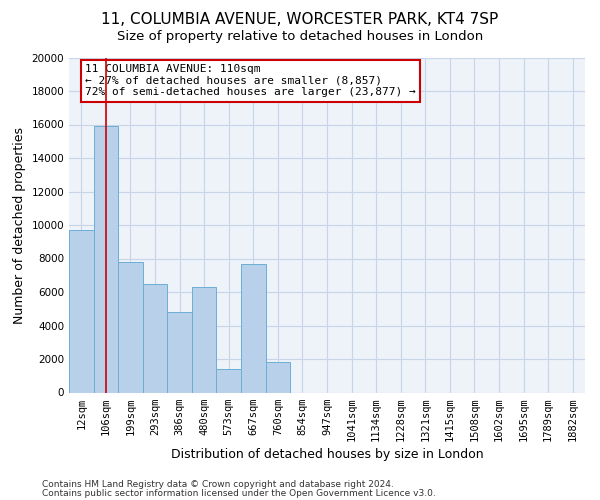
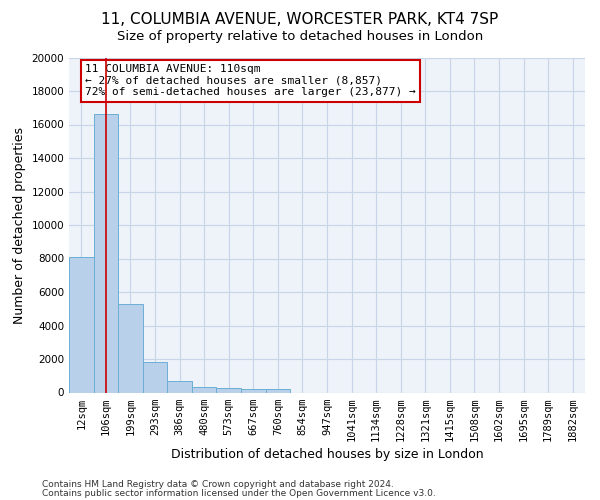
12sqm: 9700 -> 8100
106sqm: 15900 -> 16600
199sqm: 7800 -> 5300
293sqm: 6500 -> 1800
386sqm: 4800 -> 700
480sqm: 6300 -> 400
573sqm: 1400 -> 300
667sqm: 7700 -> 200
760sqm: 1800 -> 200
